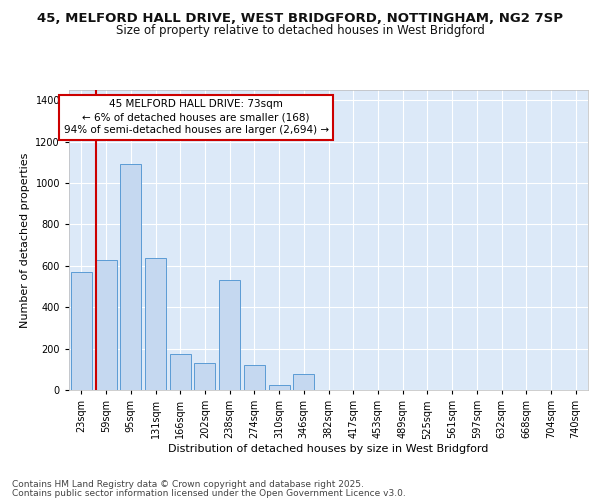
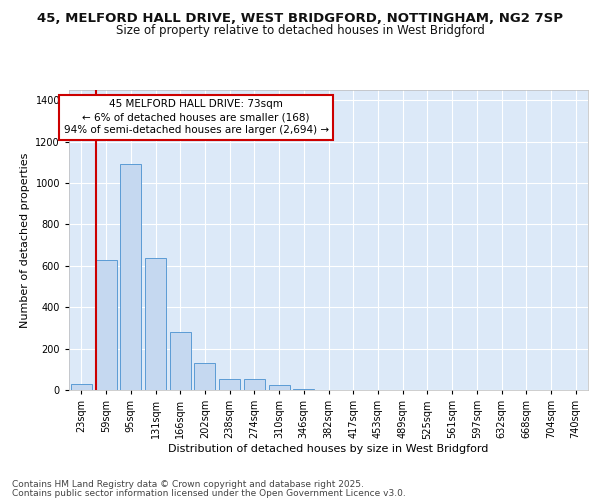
23sqm: 570 -> 30
166sqm: 175 -> 280
238sqm: 530 -> 55
274sqm: 120 -> 55
346sqm: 75 -> 5
